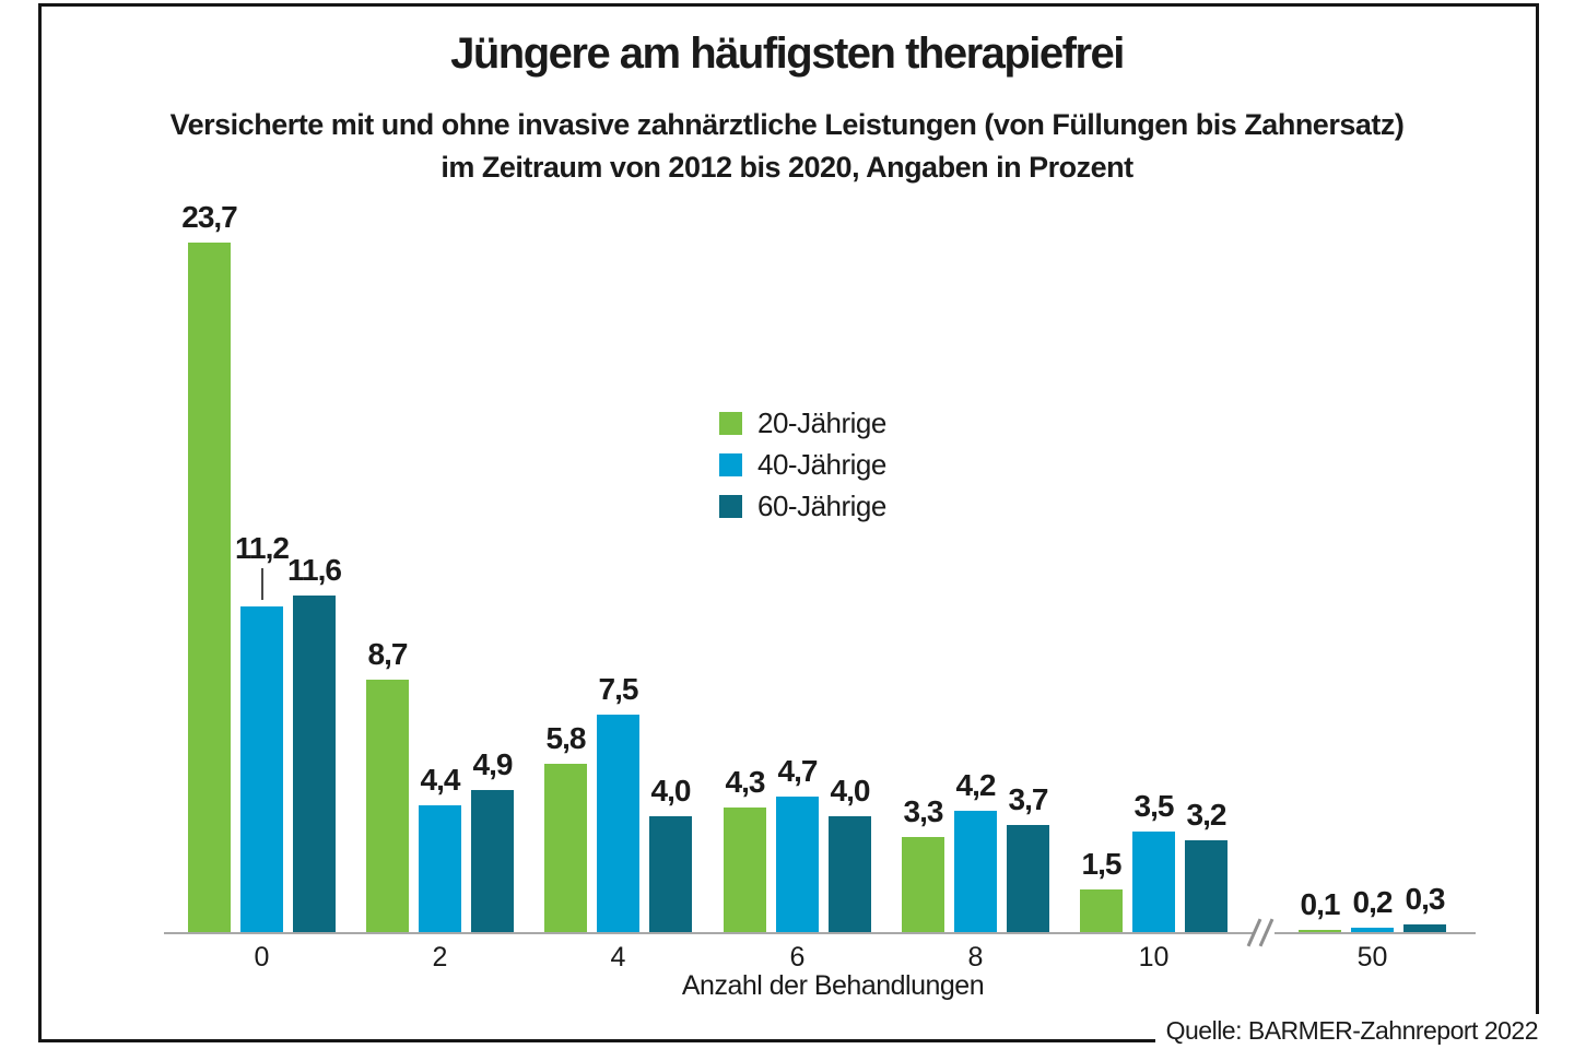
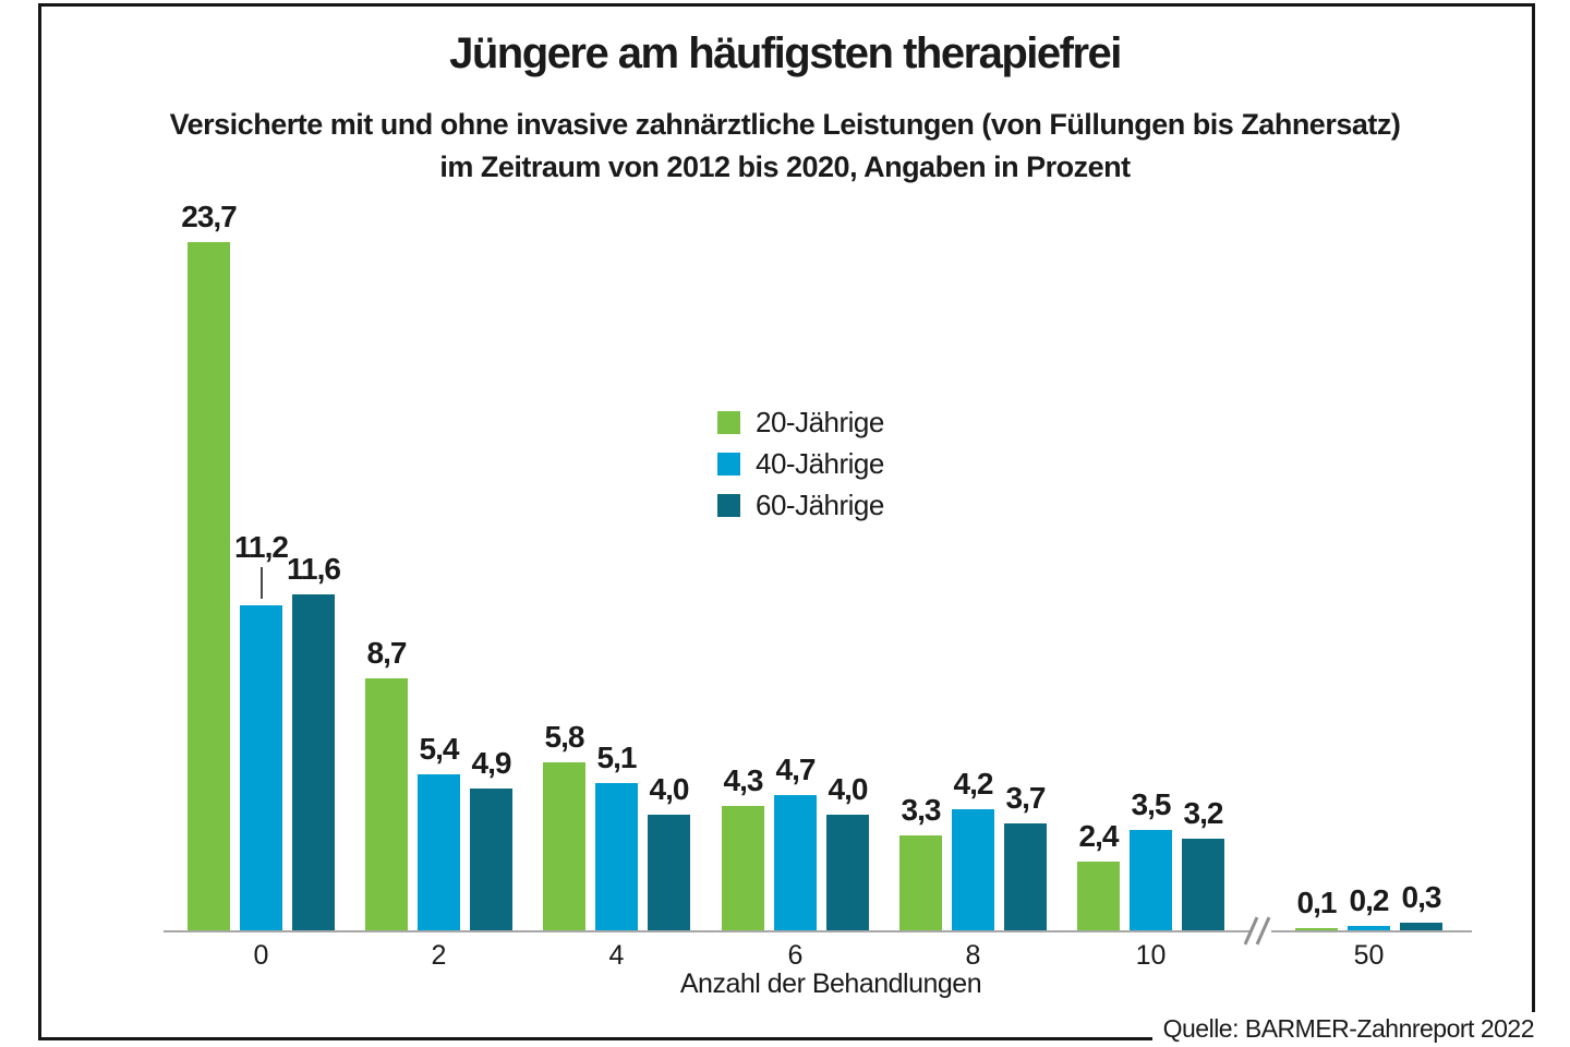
40-Jährige/2: 4,4 -> 5,4
40-Jährige/4: 7,5 -> 5,1
20-Jährige/10: 1,5 -> 2,4
